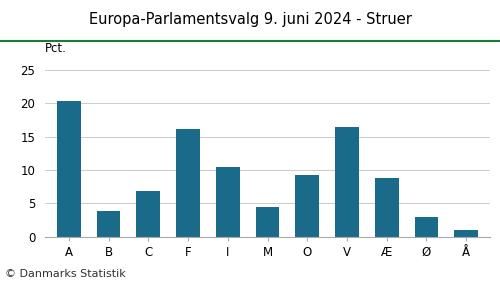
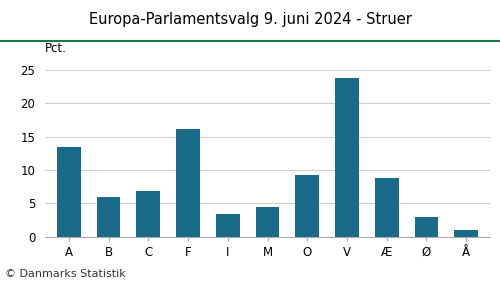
A: 20.4 -> 13.4
B: 3.9 -> 6.0
I: 10.5 -> 3.4
V: 16.4 -> 23.8
